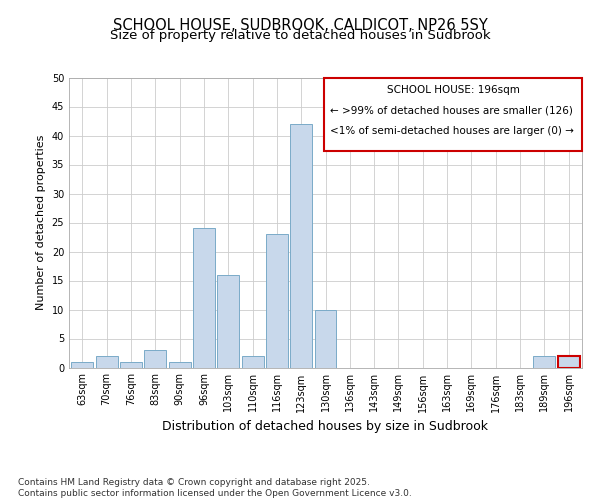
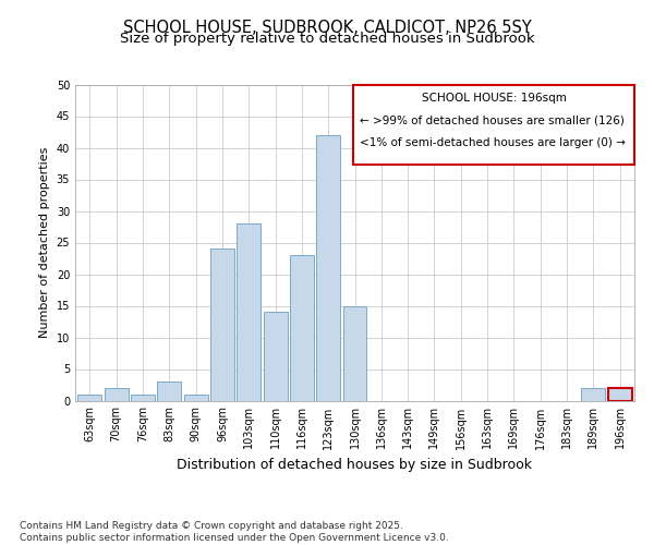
103sqm: 16 -> 28
110sqm: 2 -> 14
130sqm: 10 -> 15
